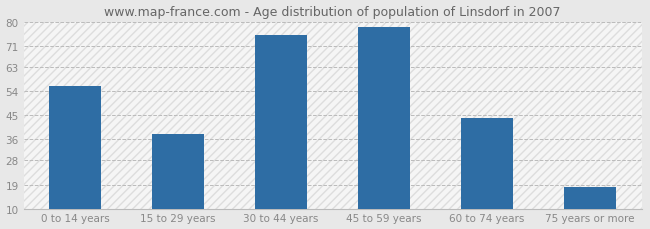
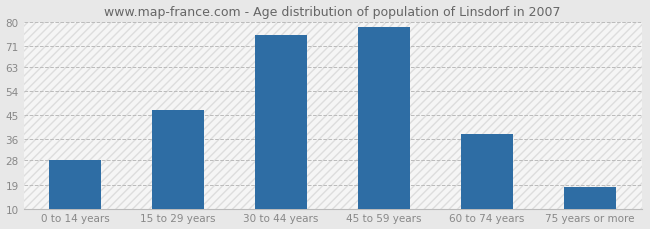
0 to 14 years: 56 -> 28
15 to 29 years: 38 -> 47
60 to 74 years: 44 -> 38
